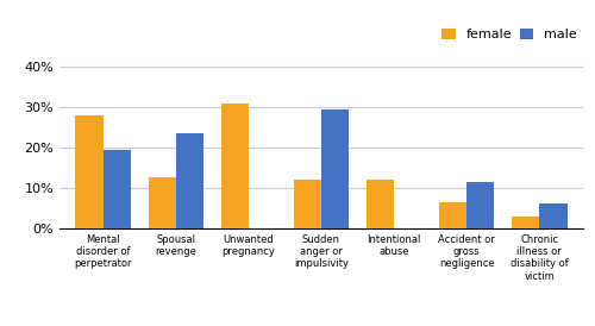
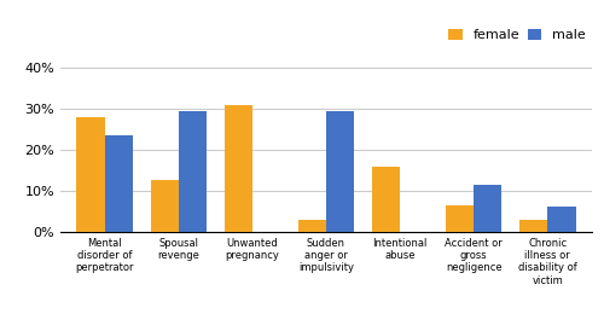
male/Mental disorder of perpetrator: 19.5% -> 23.5%
male/Spousal revenge: 23.5% -> 29.5%
female/Sudden anger or impulsivity: 12.0% -> 3.0%
female/Intentional abuse: 12.0% -> 16.0%
